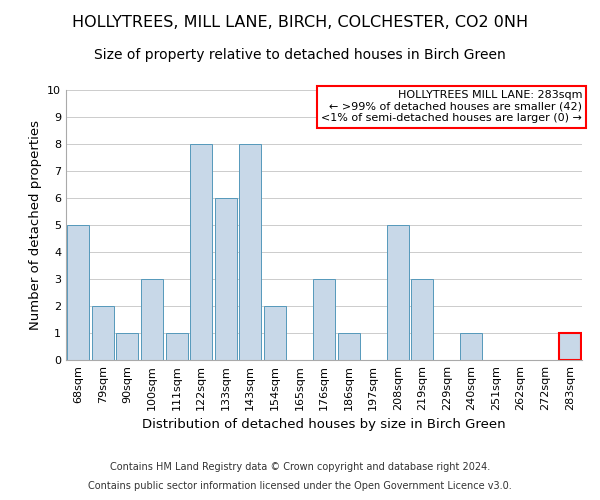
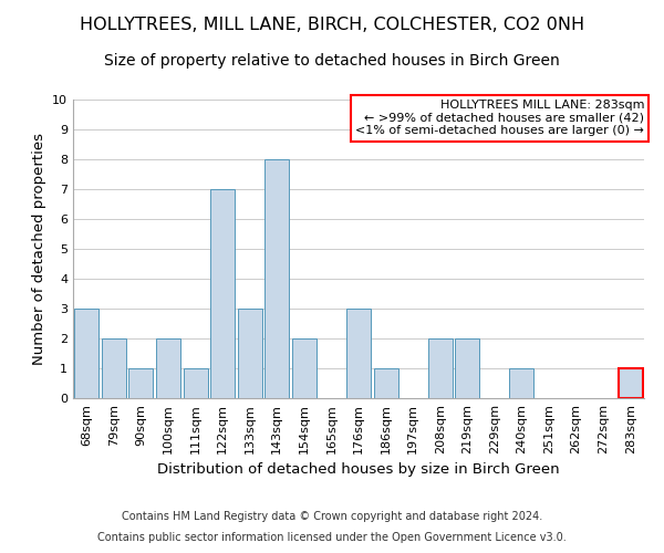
68sqm: 5 -> 3
100sqm: 3 -> 2
122sqm: 8 -> 7
133sqm: 6 -> 3
208sqm: 5 -> 2
219sqm: 3 -> 2
